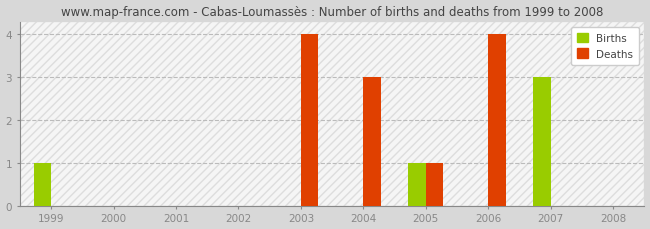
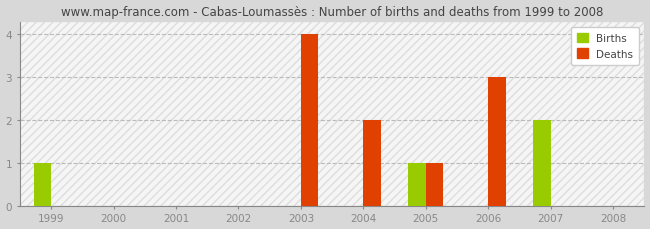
Deaths/2004: 3 -> 2
Deaths/2006: 4 -> 3
Births/2007: 3 -> 2
